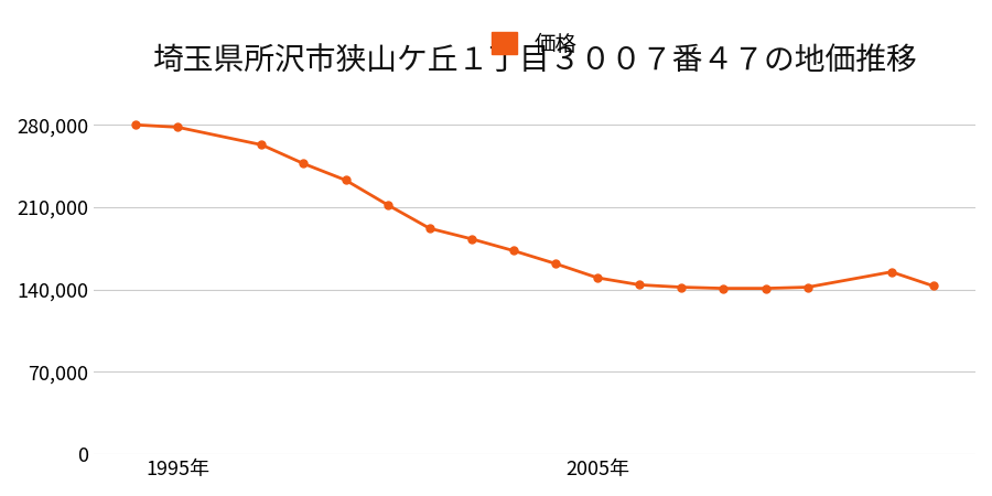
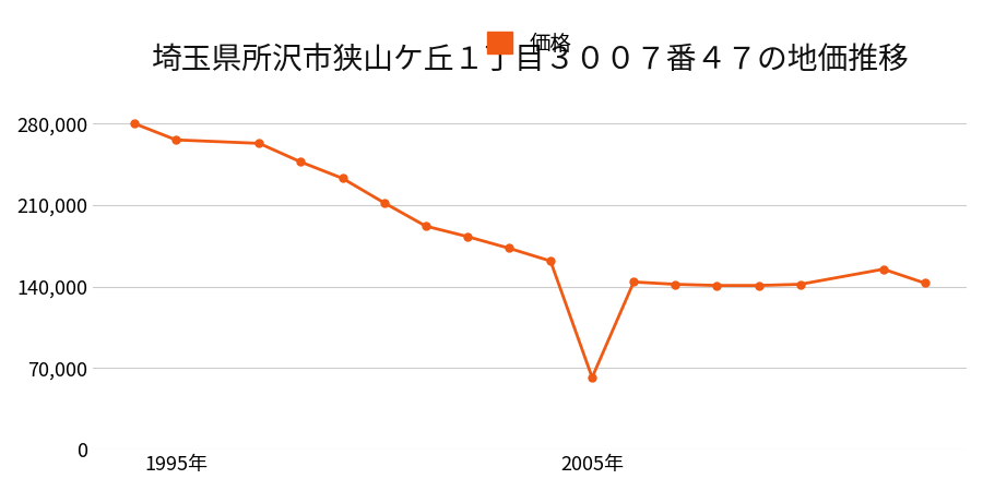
1995年: 278,000 -> 266,000
2005年: 150,000 -> 62,000
